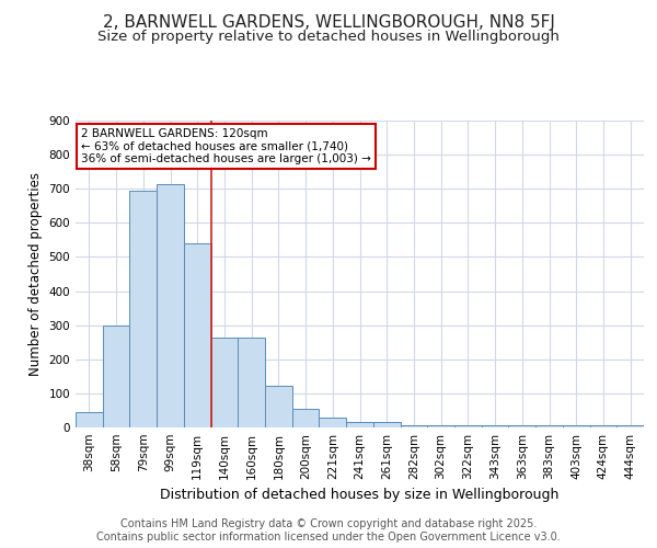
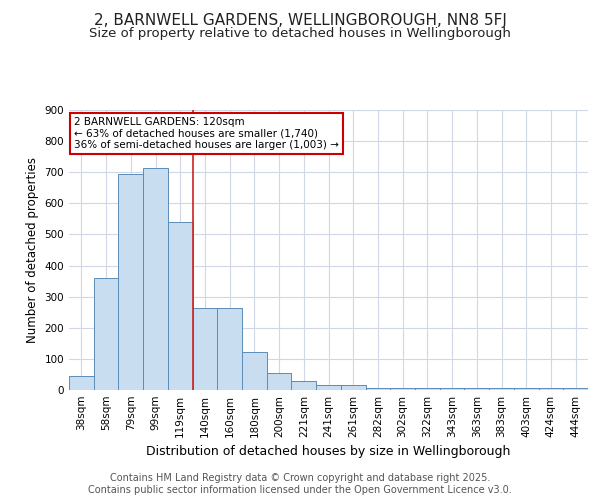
58sqm: 300 -> 360
